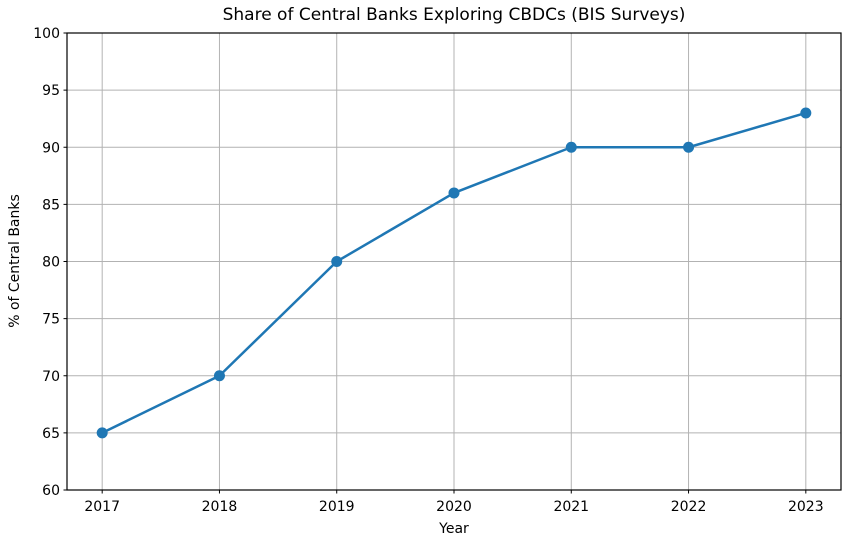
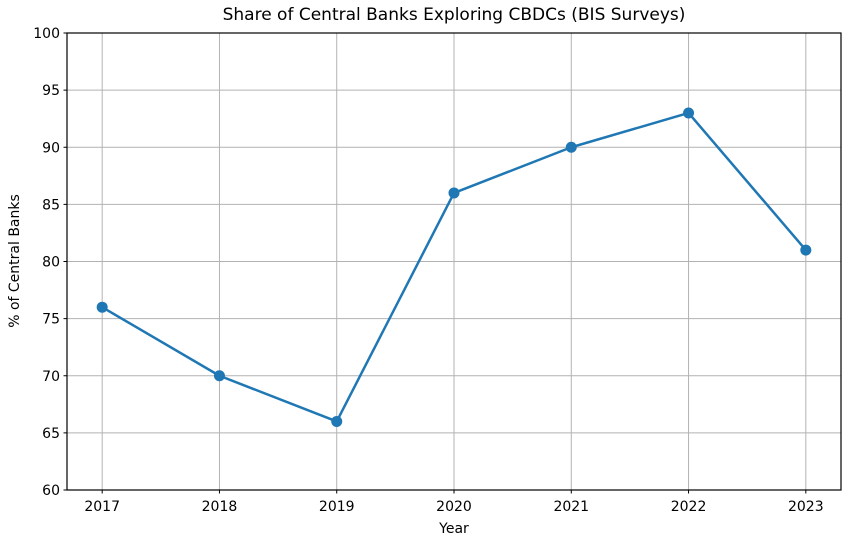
2017: 65 -> 76
2019: 80 -> 66
2022: 90 -> 93
2023: 93 -> 81
